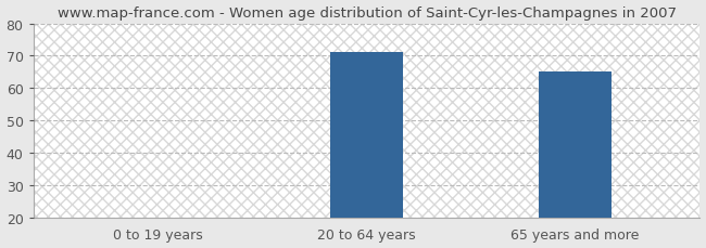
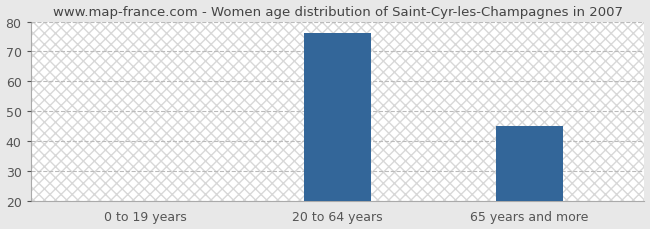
20 to 64 years: 71 -> 76
65 years and more: 65 -> 45
